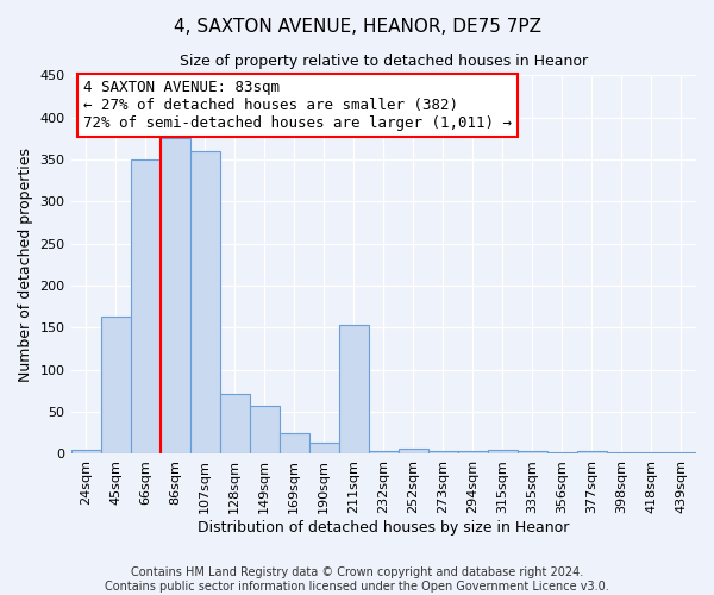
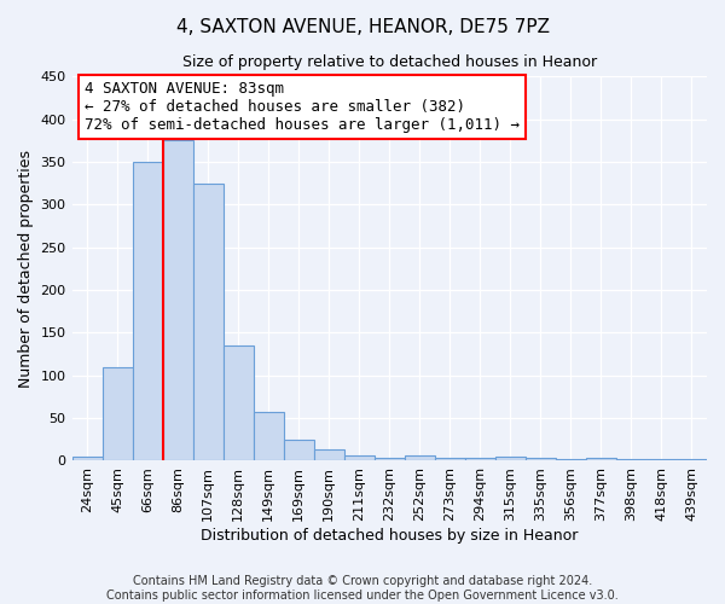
45sqm: 164 -> 110
107sqm: 360 -> 325
128sqm: 72 -> 135
211sqm: 154 -> 6
